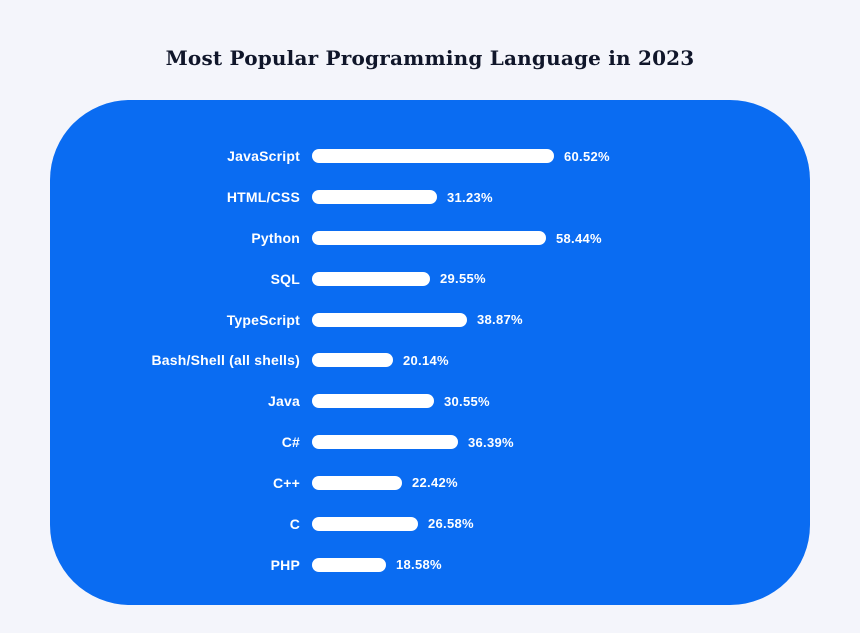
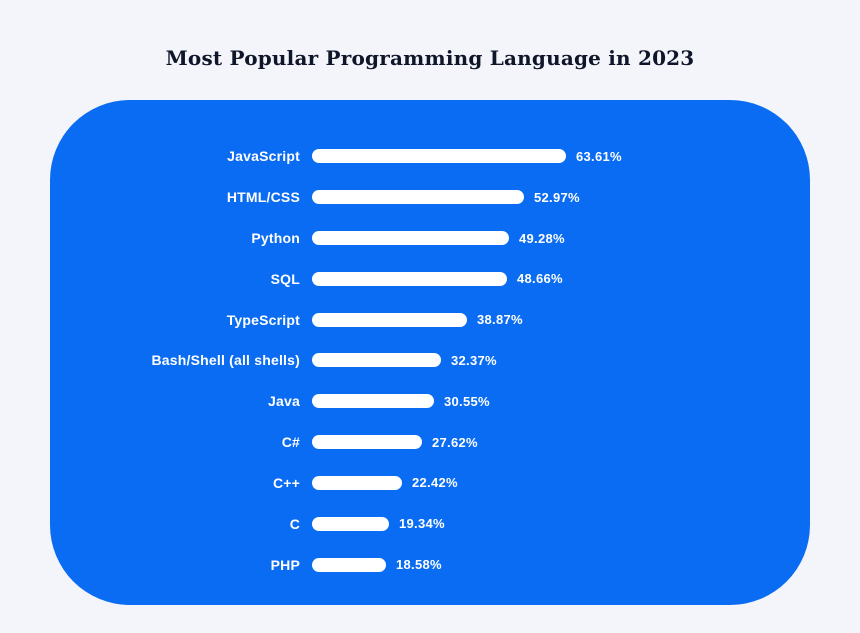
JavaScript: 60.52% -> 63.61%
HTML/CSS: 31.23% -> 52.97%
Python: 58.44% -> 49.28%
SQL: 29.55% -> 48.66%
Bash/Shell (all shells): 20.14% -> 32.37%
C#: 36.39% -> 27.62%
C: 26.58% -> 19.34%
